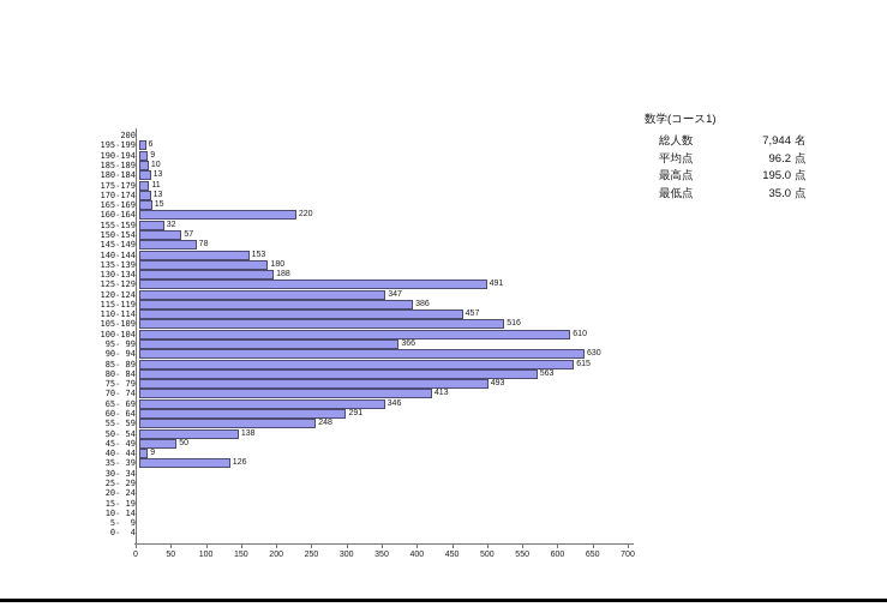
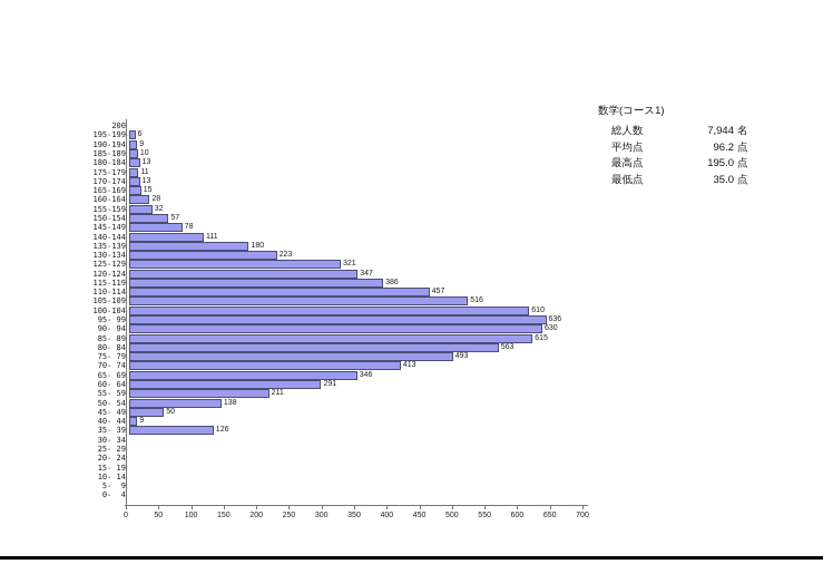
160-164: 220 -> 28
140-144: 153 -> 111
130-134: 188 -> 223
125-129: 491 -> 321
95- 99: 366 -> 636
55- 59: 248 -> 211
